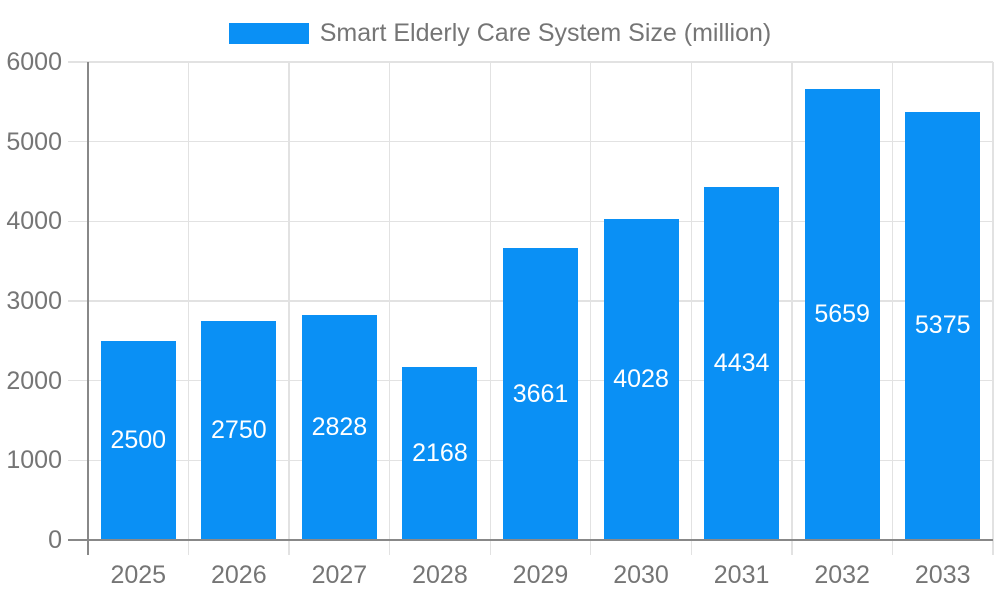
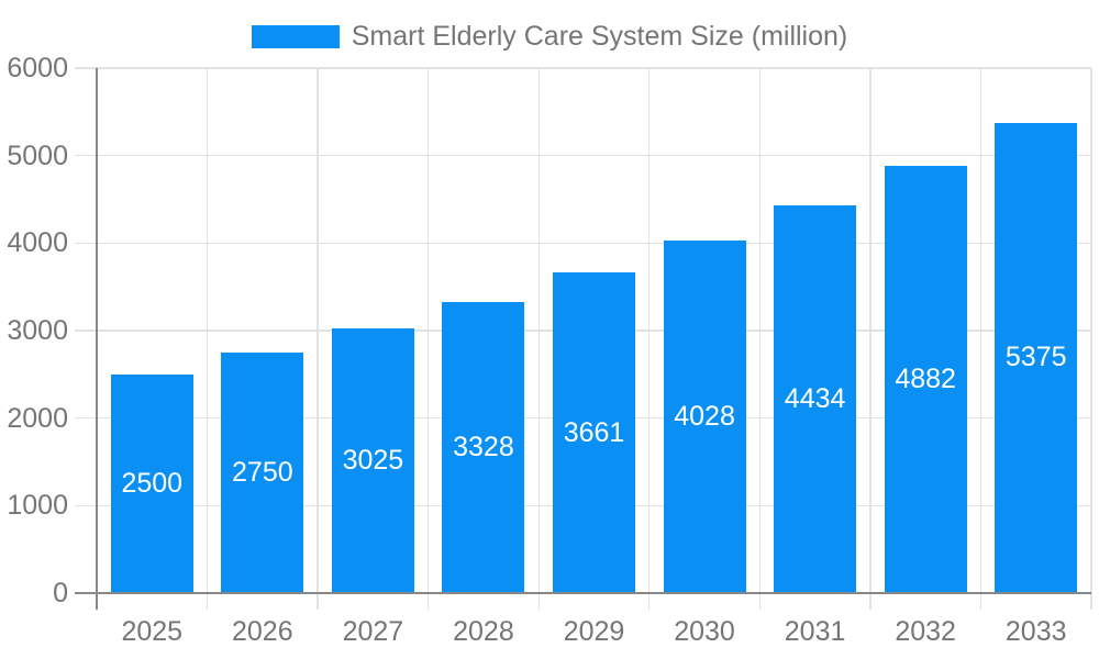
2027: 2828 -> 3025
2028: 2168 -> 3328
2032: 5659 -> 4882
